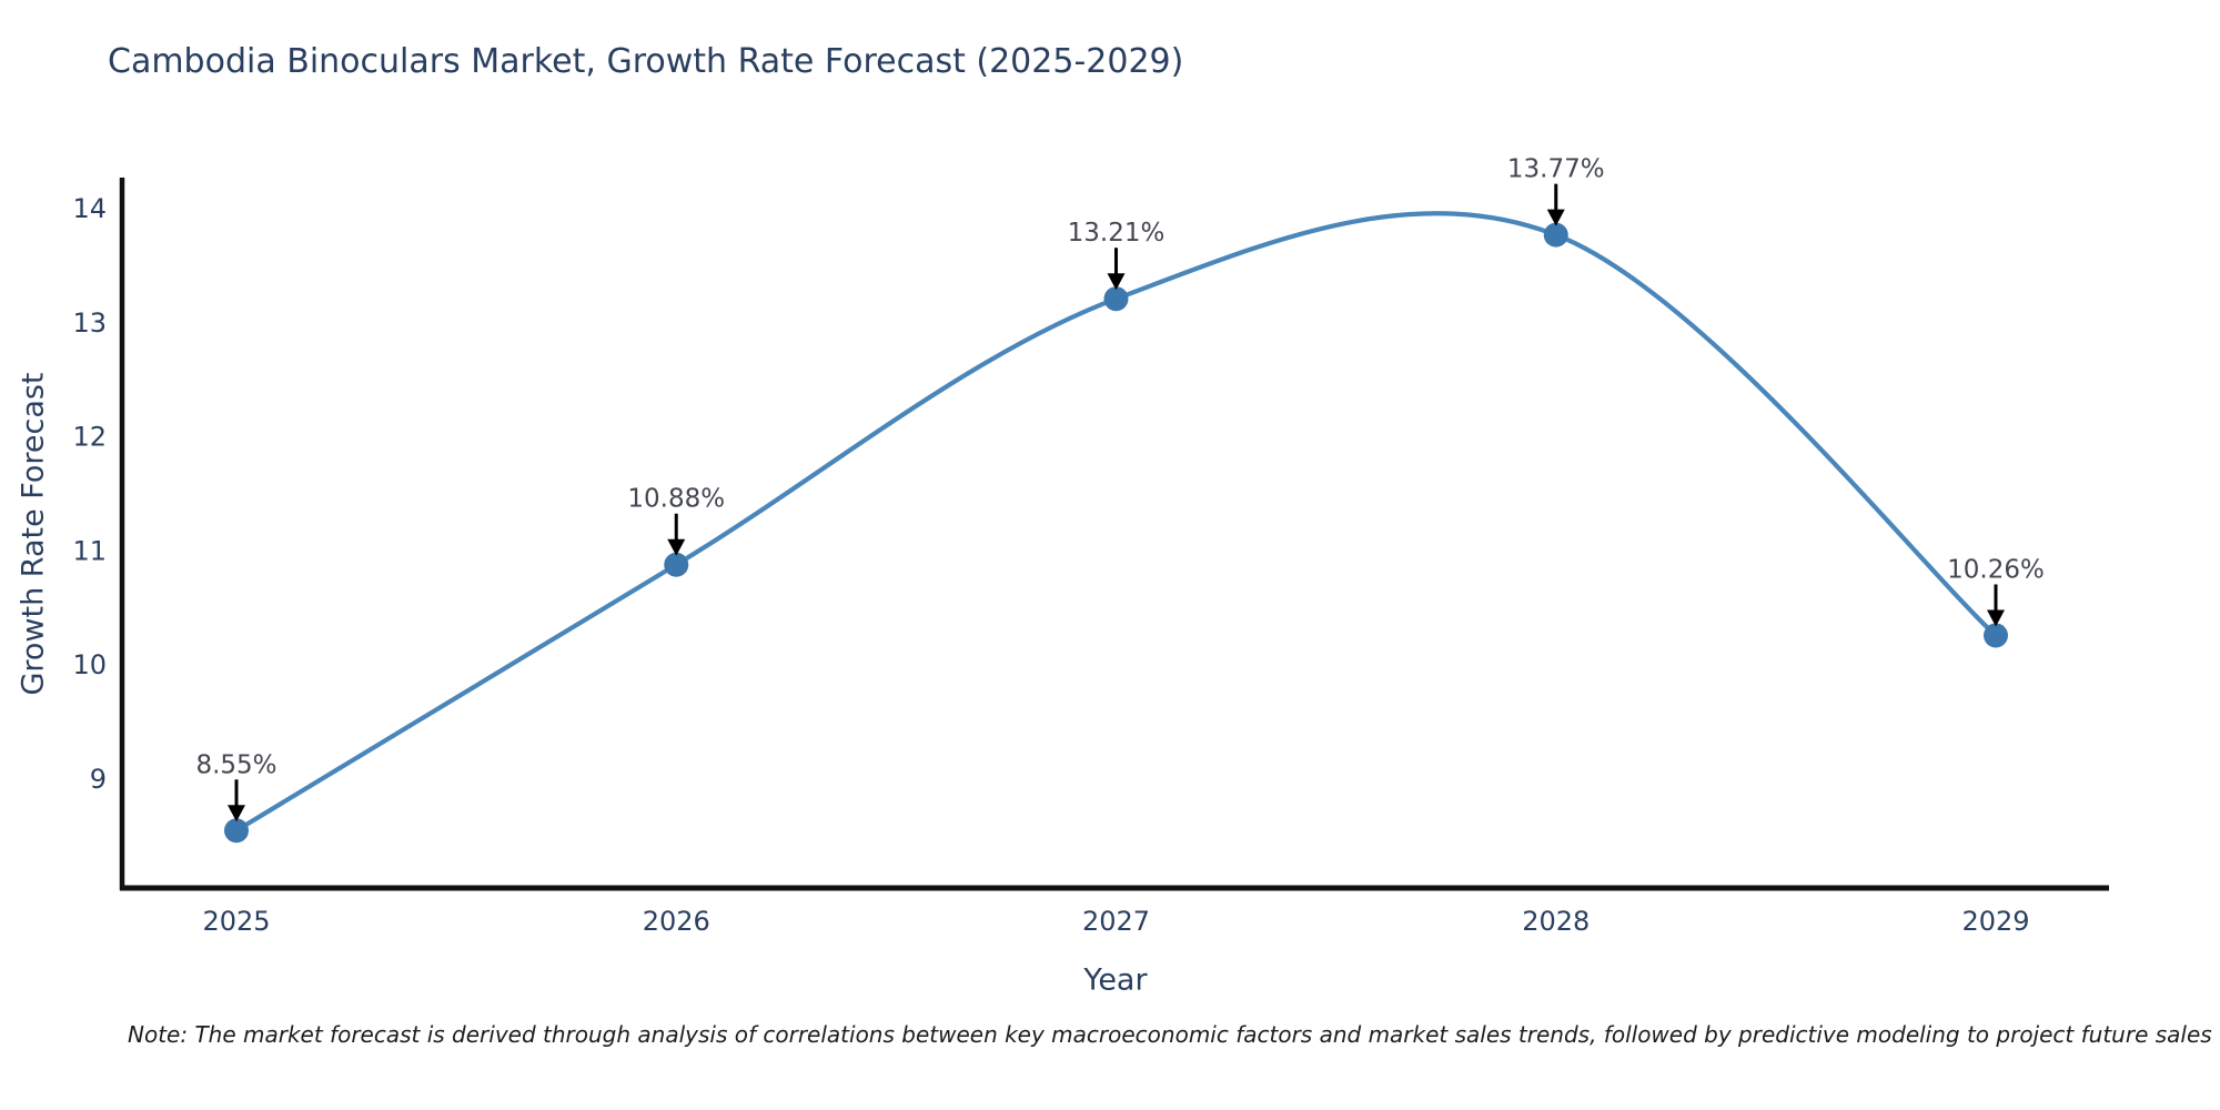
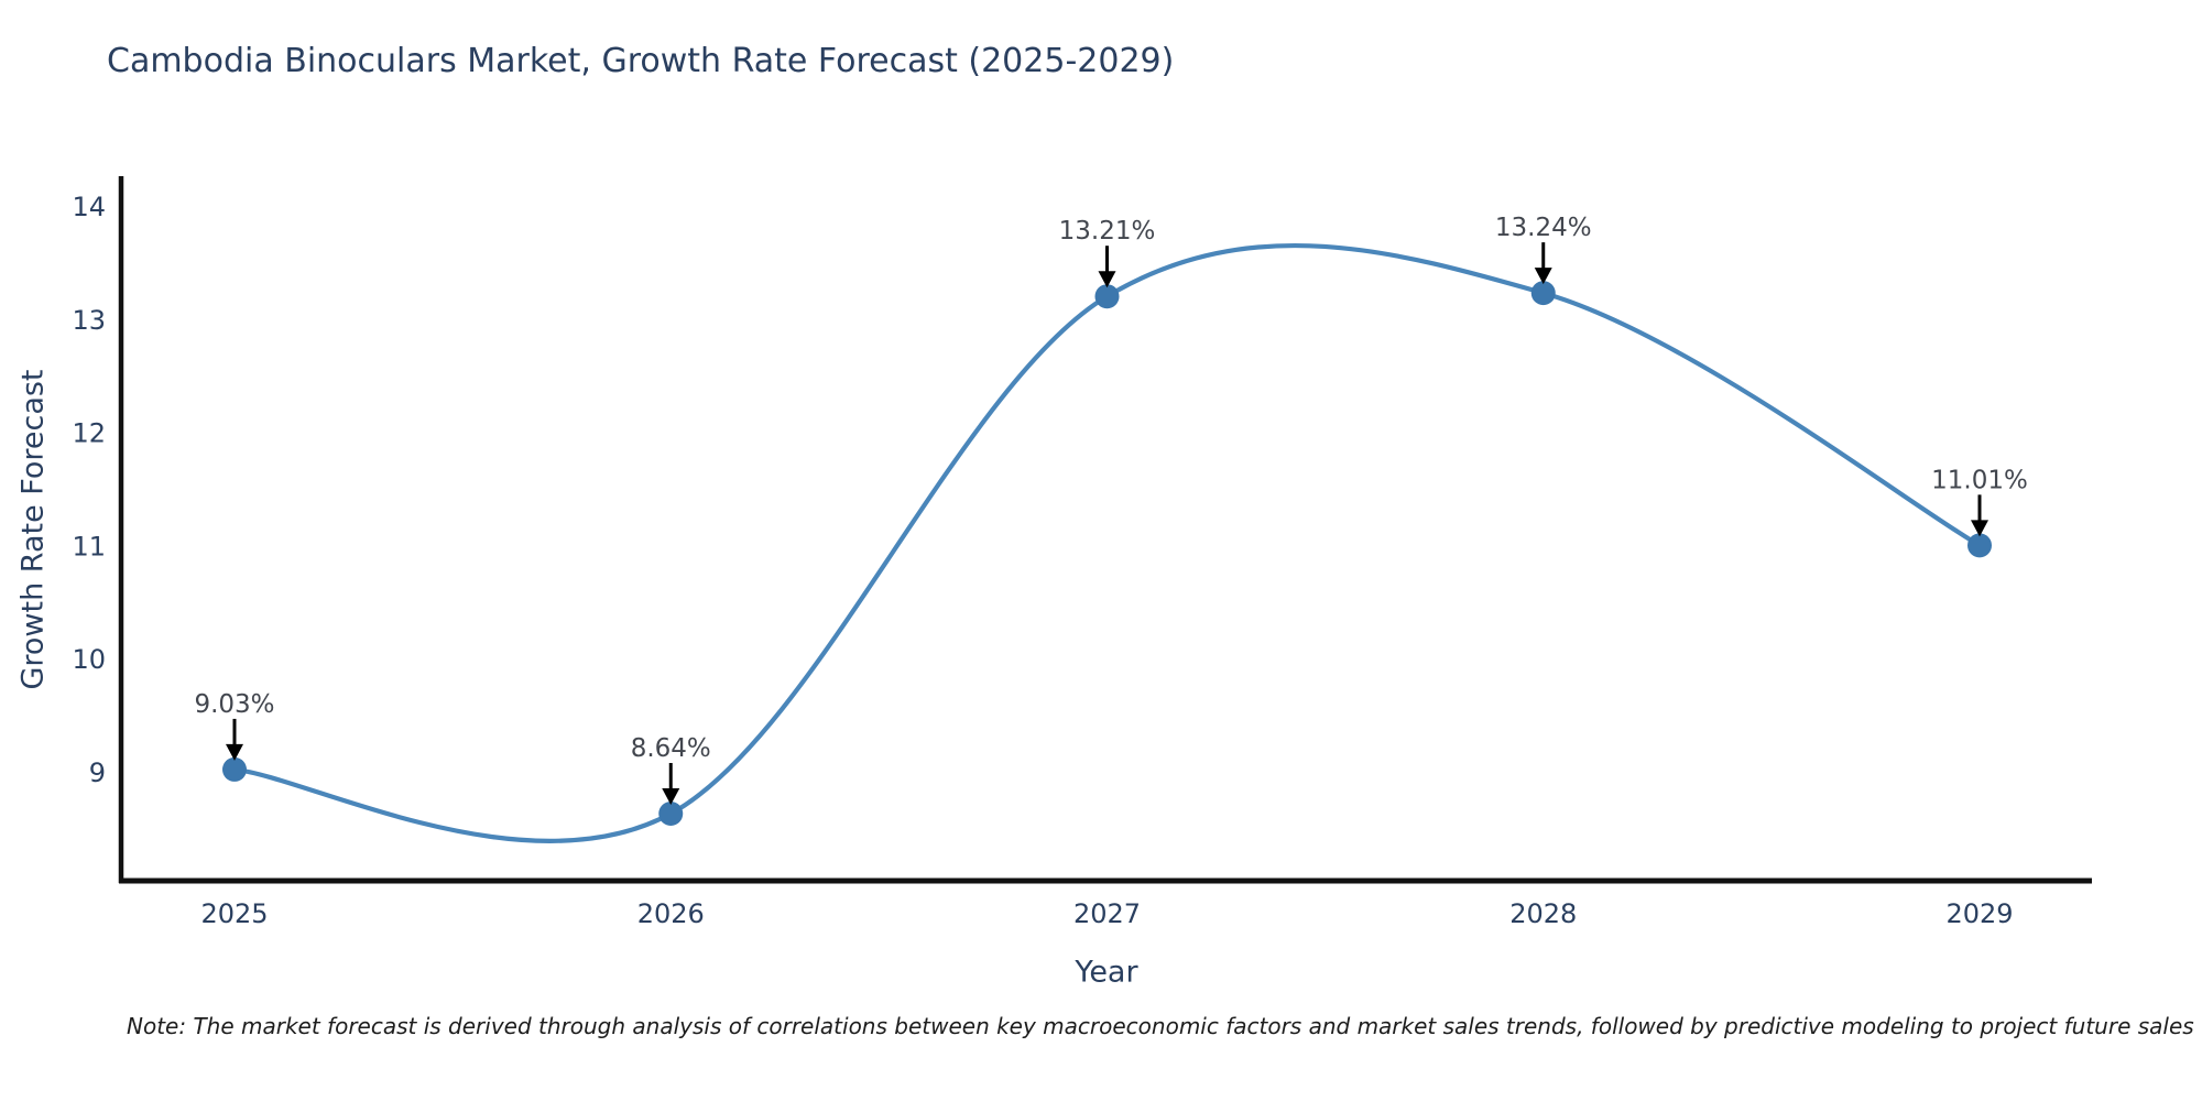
2025: 8.55% -> 9.03%
2026: 10.88% -> 8.64%
2028: 13.77% -> 13.24%
2029: 10.26% -> 11.01%
